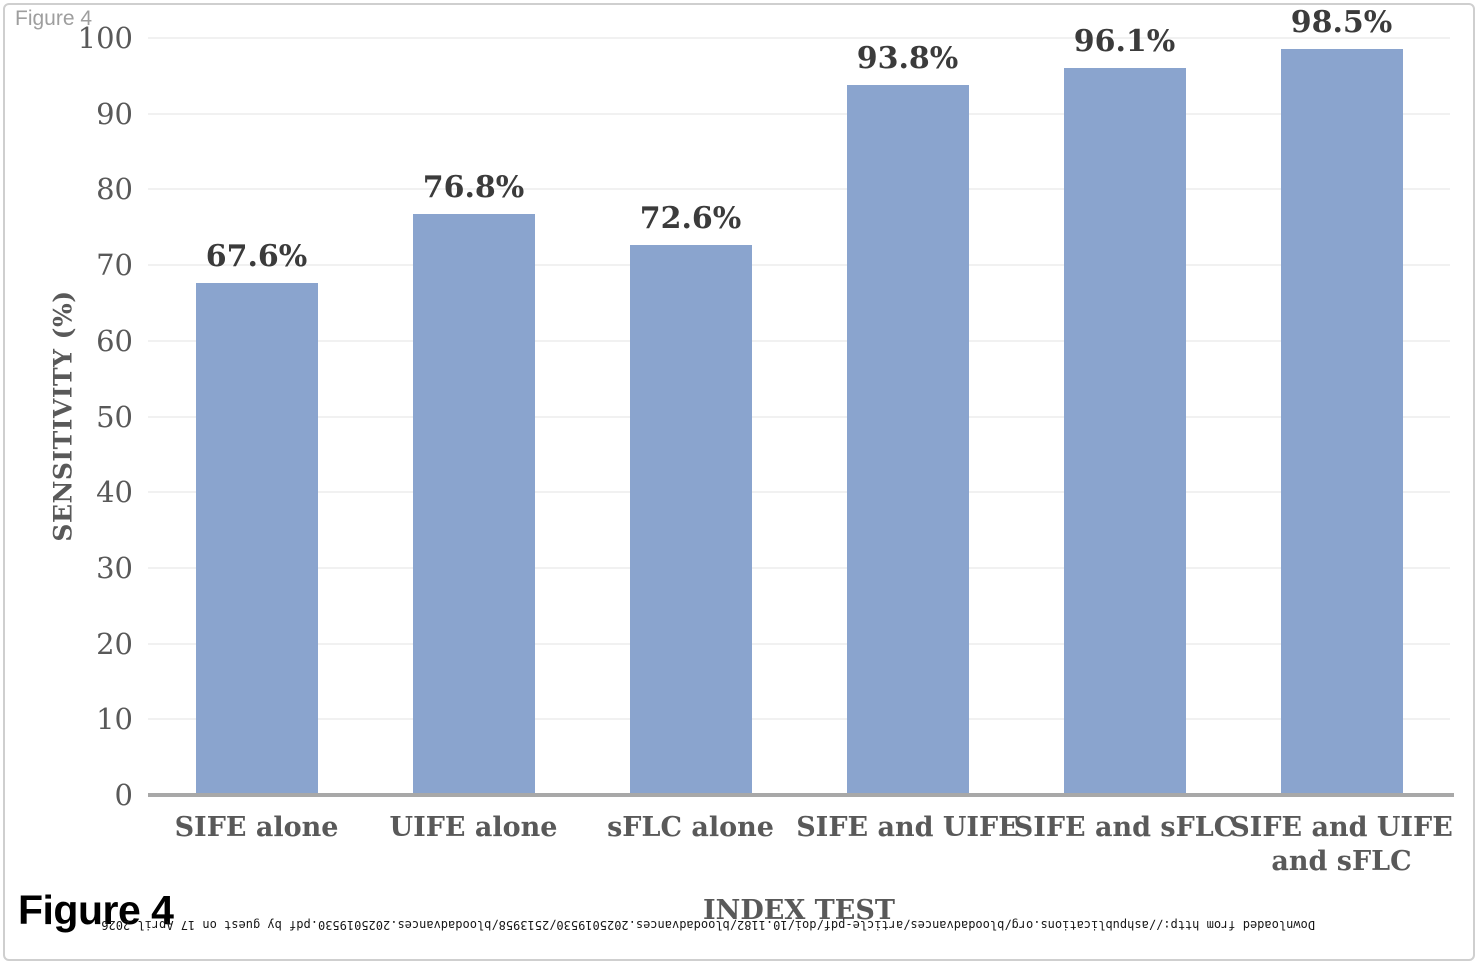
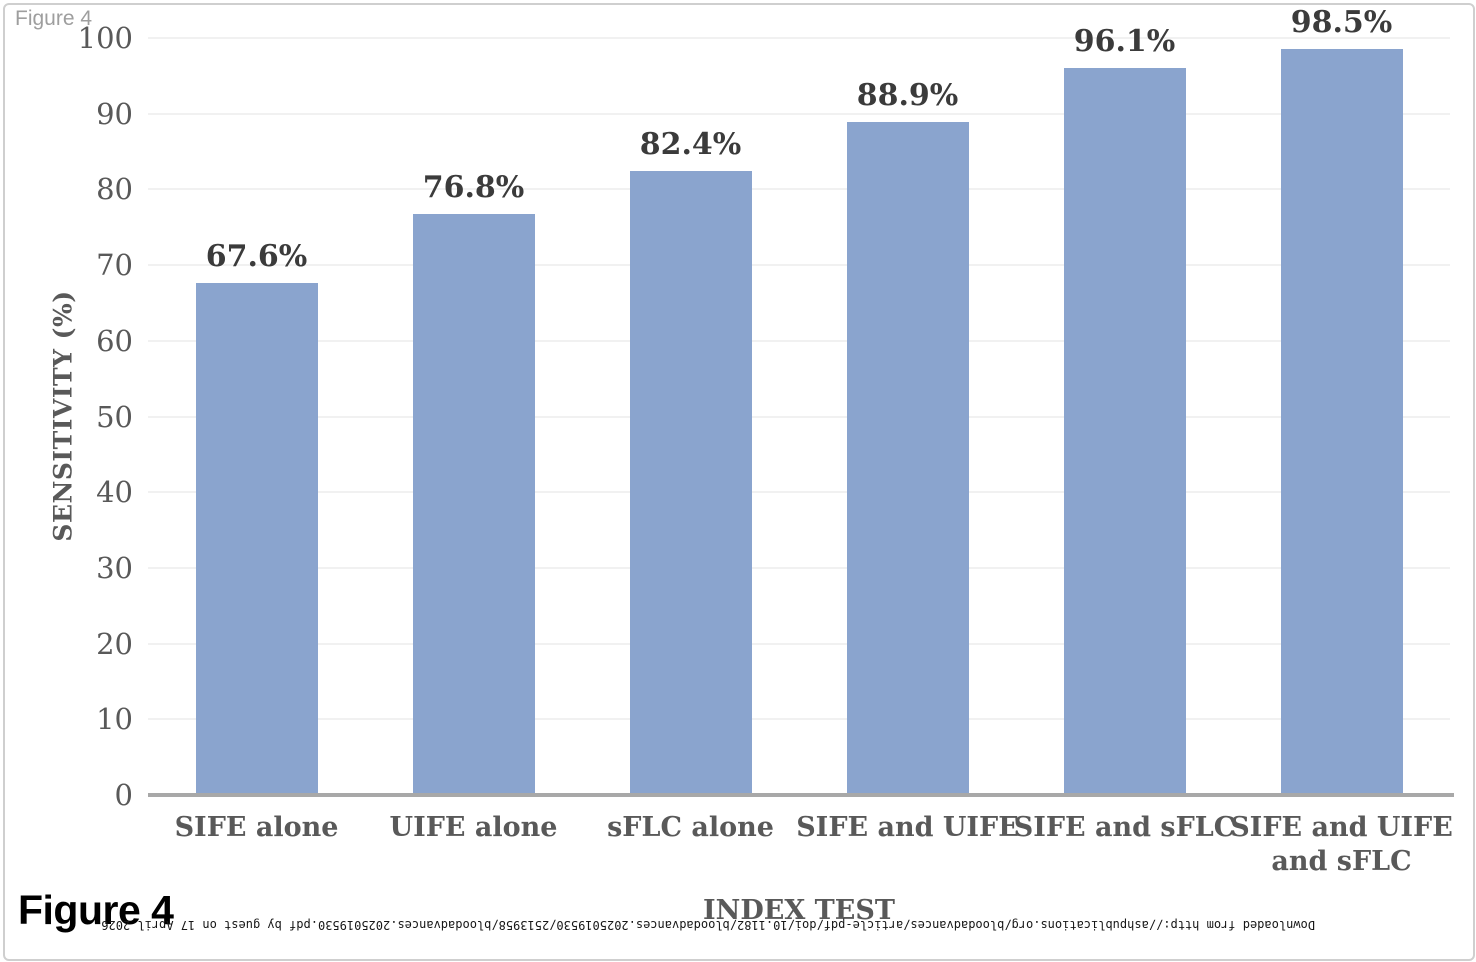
sFLC alone: 72.6% -> 82.4%
SIFE and UIFE: 93.8% -> 88.9%
